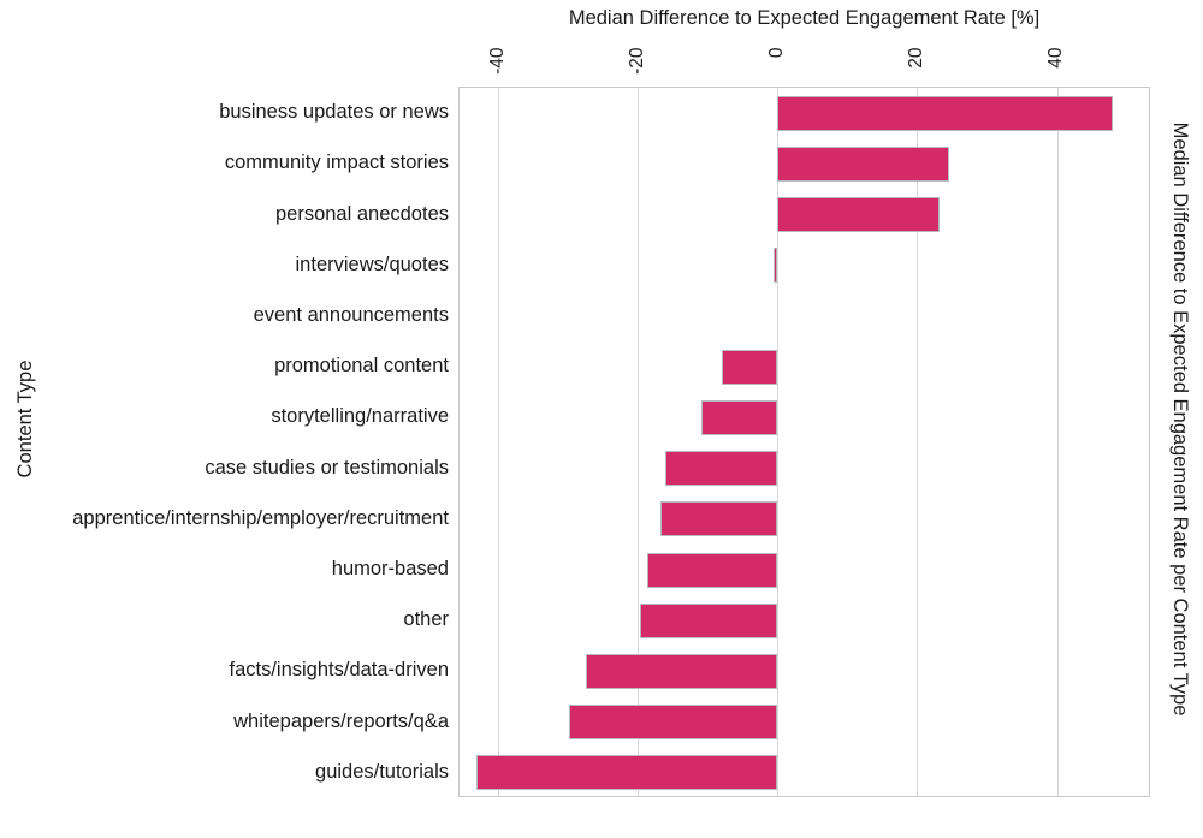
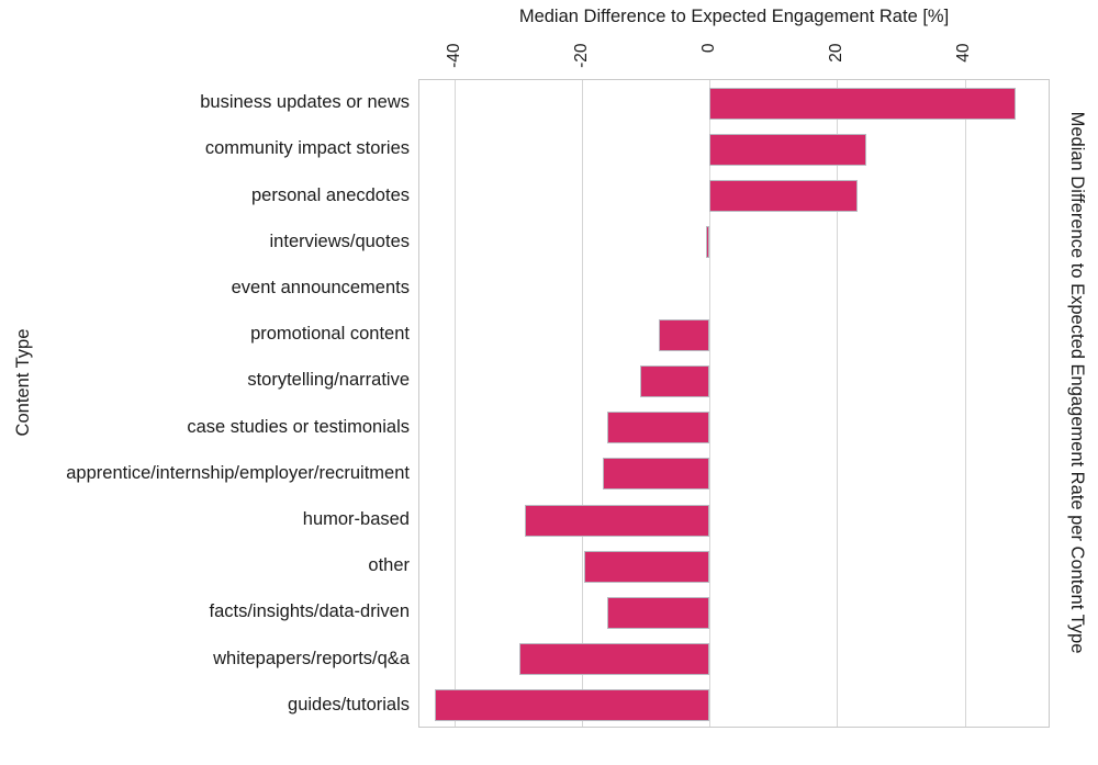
humor-based: -19 -> -29
facts/insights/data-driven: -27 -> -16
